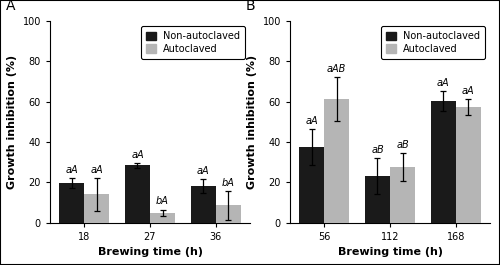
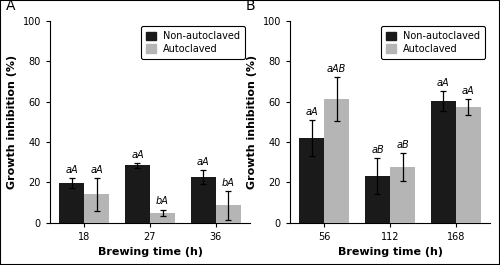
Non-autoclaved/36: 18.0 -> 22.5
Non-autoclaved/56: 37.5 -> 42.0
